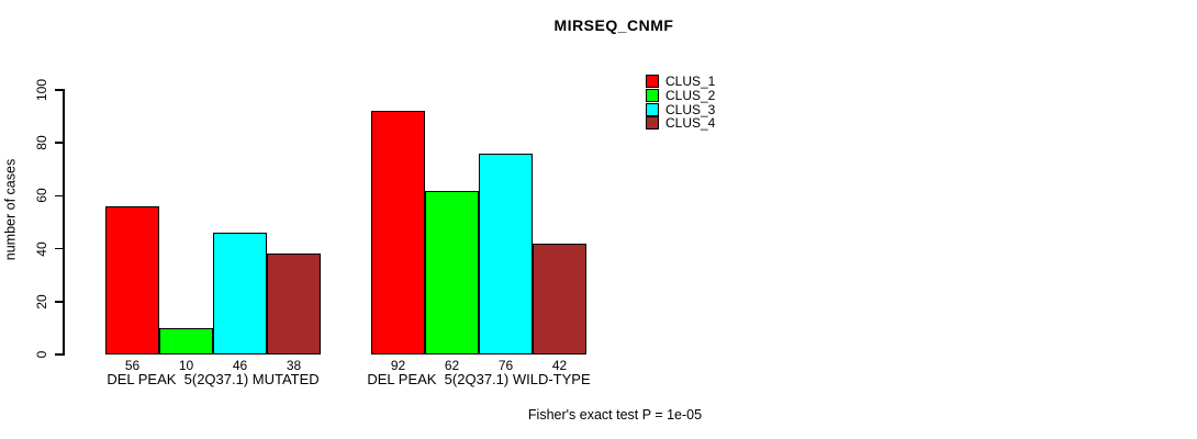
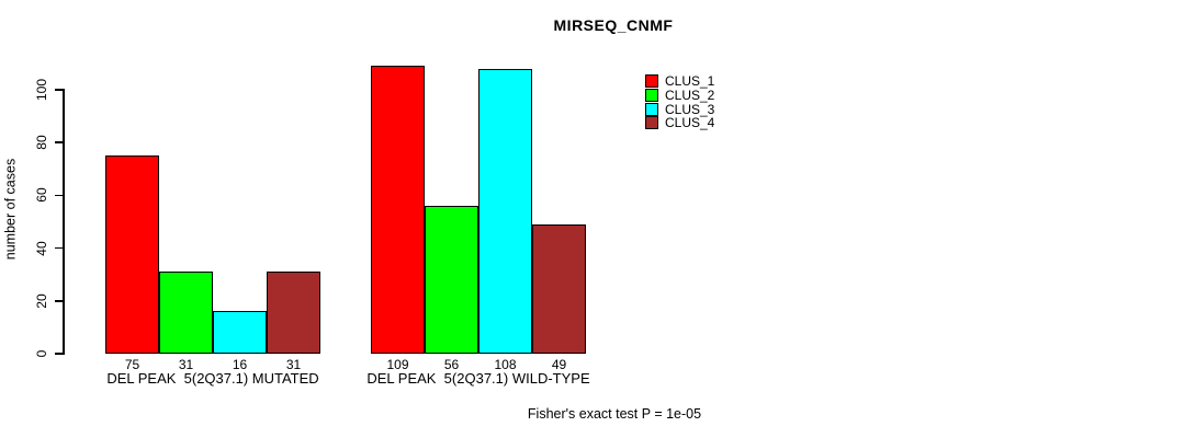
CLUS_1/DEL PEAK 5(2Q37.1) MUTATED: 56 -> 75
CLUS_2/DEL PEAK 5(2Q37.1) MUTATED: 10 -> 31
CLUS_3/DEL PEAK 5(2Q37.1) MUTATED: 46 -> 16
CLUS_4/DEL PEAK 5(2Q37.1) MUTATED: 38 -> 31
CLUS_1/DEL PEAK 5(2Q37.1) WILD-TYPE: 92 -> 109
CLUS_2/DEL PEAK 5(2Q37.1) WILD-TYPE: 62 -> 56
CLUS_3/DEL PEAK 5(2Q37.1) WILD-TYPE: 76 -> 108
CLUS_4/DEL PEAK 5(2Q37.1) WILD-TYPE: 42 -> 49
